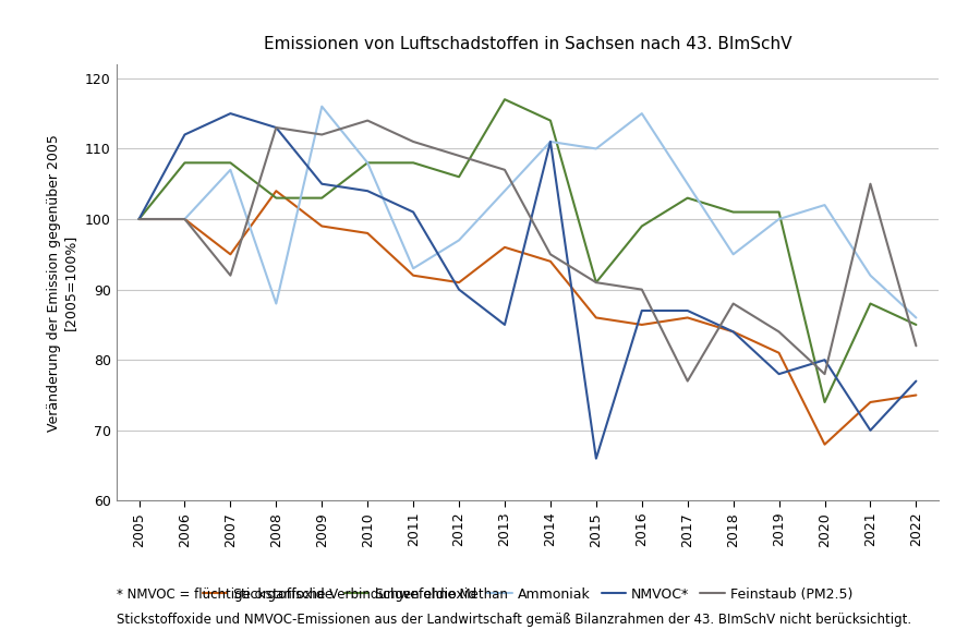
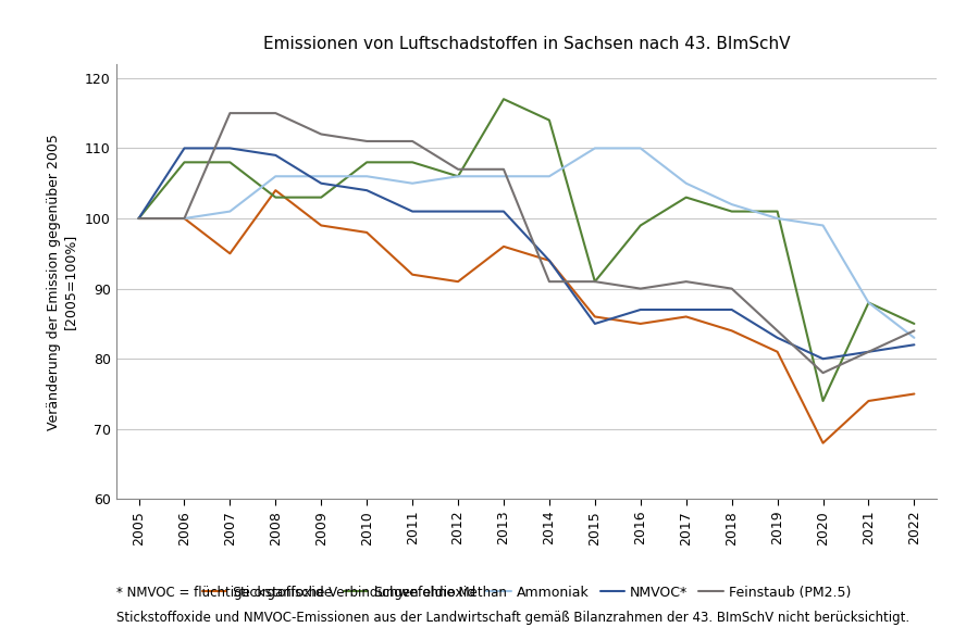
NMVOC*/2006: 112 -> 110
Ammoniak/2007: 107 -> 101
NMVOC*/2007: 115 -> 110
Feinstaub (PM2.5)/2007: 92 -> 115
Ammoniak/2008: 88 -> 106
NMVOC*/2008: 113 -> 109
Feinstaub (PM2.5)/2008: 113 -> 115
Ammoniak/2009: 116 -> 106
Ammoniak/2010: 108 -> 106
Feinstaub (PM2.5)/2010: 114 -> 111
Ammoniak/2011: 93 -> 105
Ammoniak/2012: 97 -> 106
NMVOC*/2012: 90 -> 101
Feinstaub (PM2.5)/2012: 109 -> 107
Ammoniak/2013: 104 -> 106
NMVOC*/2013: 85 -> 101
Ammoniak/2014: 111 -> 106
NMVOC*/2014: 111 -> 94
Feinstaub (PM2.5)/2014: 95 -> 91
NMVOC*/2015: 66 -> 85
Ammoniak/2016: 115 -> 110
Feinstaub (PM2.5)/2017: 77 -> 91
Ammoniak/2018: 95 -> 102
NMVOC*/2018: 84 -> 87
Feinstaub (PM2.5)/2018: 88 -> 90
NMVOC*/2019: 78 -> 83
Ammoniak/2020: 102 -> 99
Ammoniak/2021: 92 -> 88
NMVOC*/2021: 70 -> 81
Feinstaub (PM2.5)/2021: 105 -> 81
Ammoniak/2022: 86 -> 83
NMVOC*/2022: 77 -> 82
Feinstaub (PM2.5)/2022: 82 -> 84
